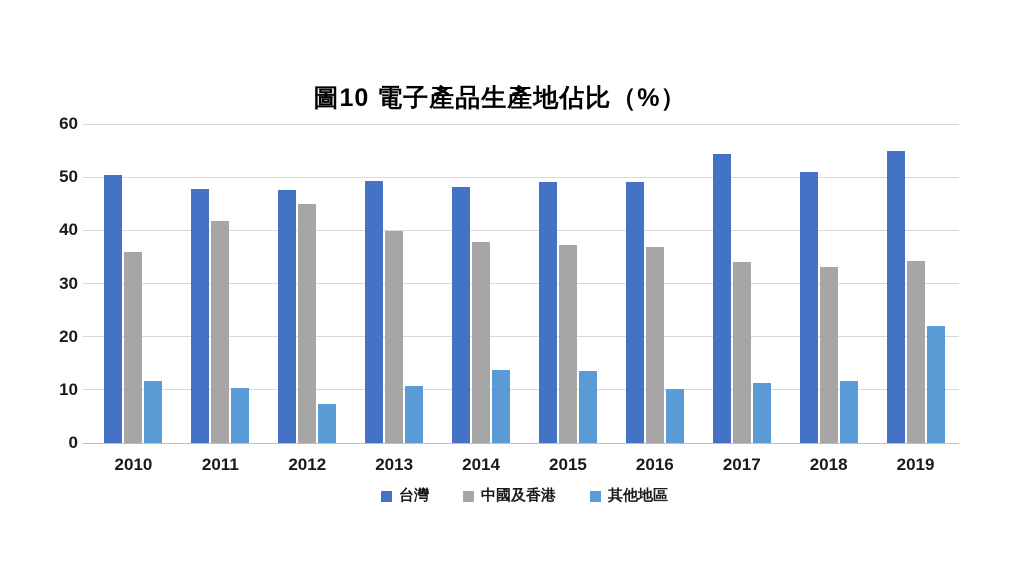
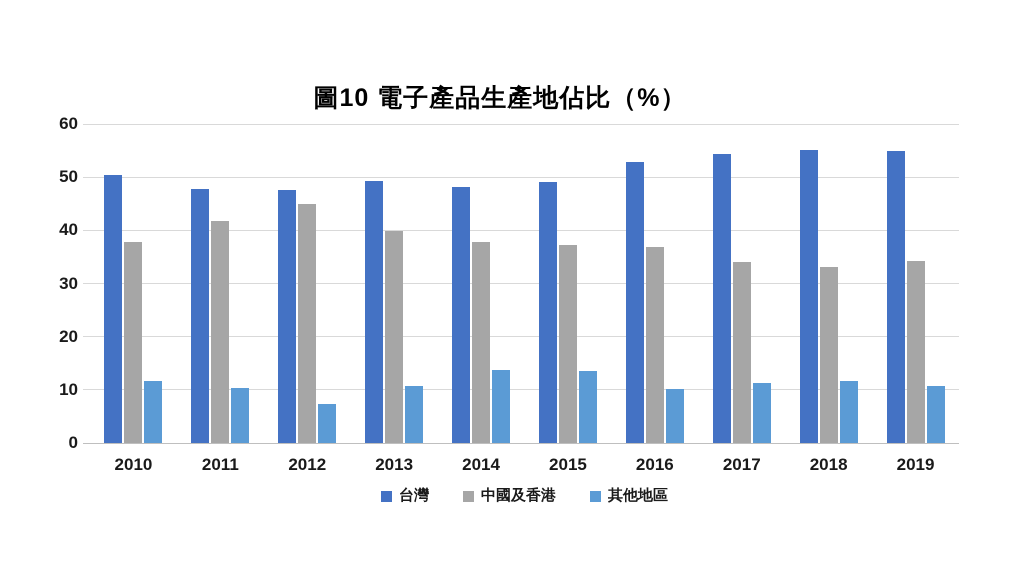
中國及香港/2010: 36 -> 38
台灣/2016: 49 -> 53
台灣/2018: 51 -> 55
其他地區/2019: 22 -> 11
